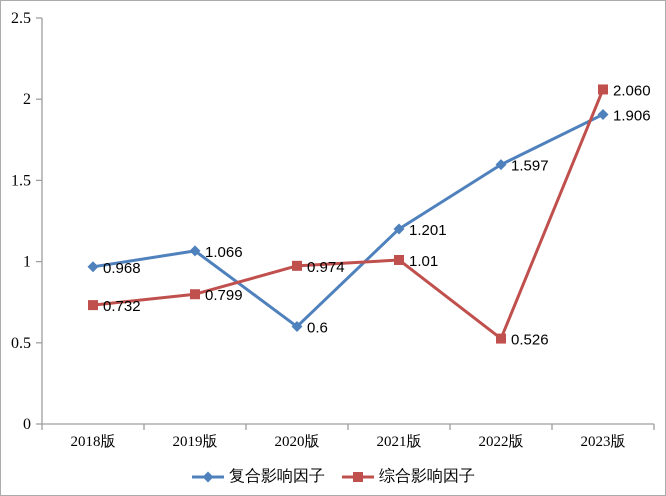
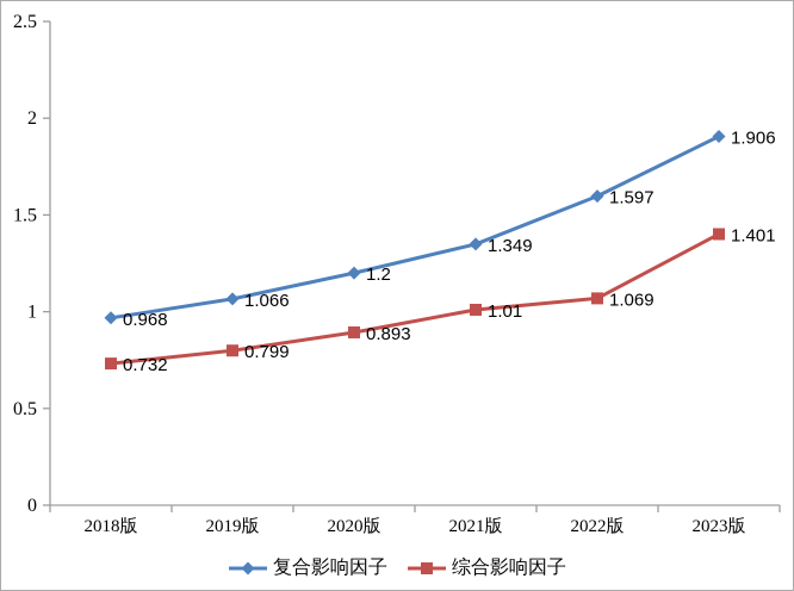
复合影响因子/2020版: 0.6 -> 1.2
综合影响因子/2020版: 0.974 -> 0.893
复合影响因子/2021版: 1.201 -> 1.349
综合影响因子/2022版: 0.526 -> 1.069
综合影响因子/2023版: 2.060 -> 1.401
